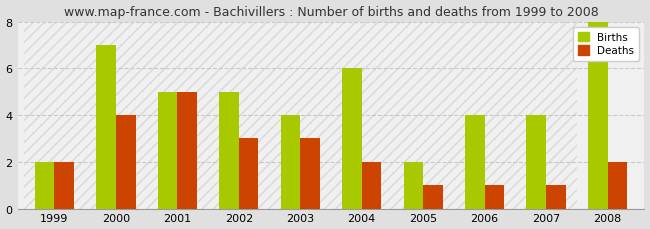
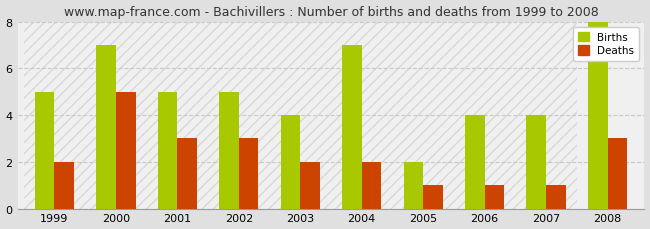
Births/1999: 2 -> 5
Deaths/2000: 4 -> 5
Deaths/2001: 5 -> 3
Deaths/2003: 3 -> 2
Births/2004: 6 -> 7
Deaths/2008: 2 -> 3
